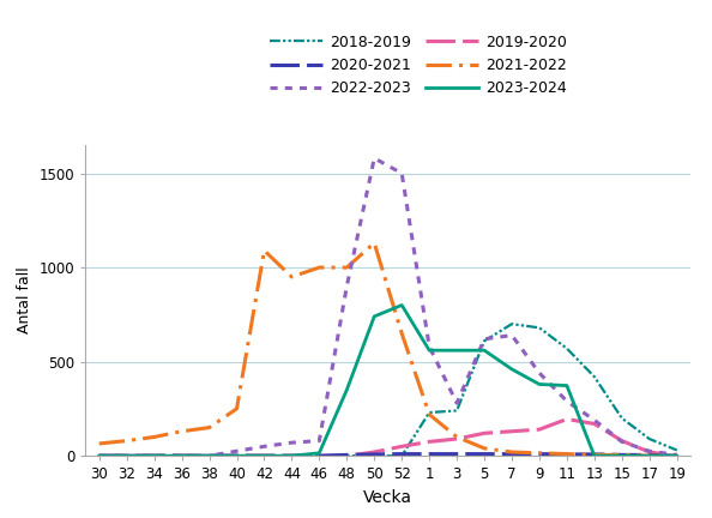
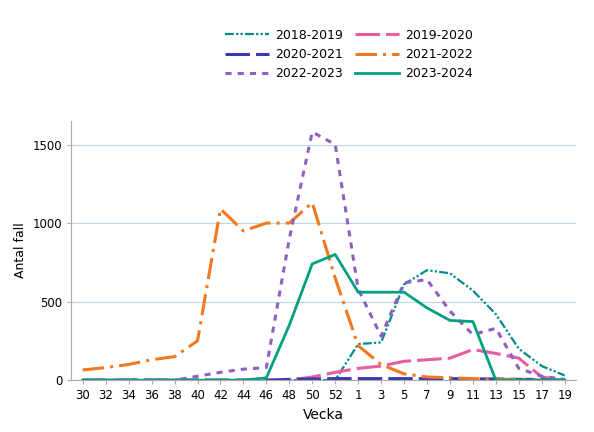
2022-2023/13: 190 -> 330
2019-2020/15: 80 -> 140
